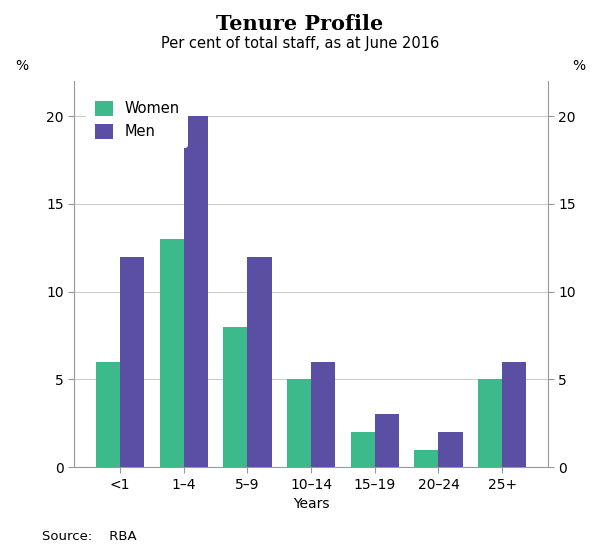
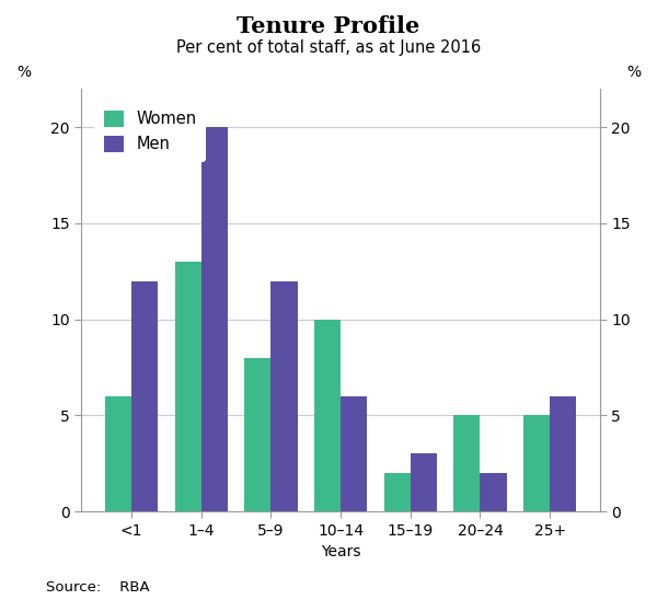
Women/10–14: 5 -> 10
Women/20–24: 1 -> 5
